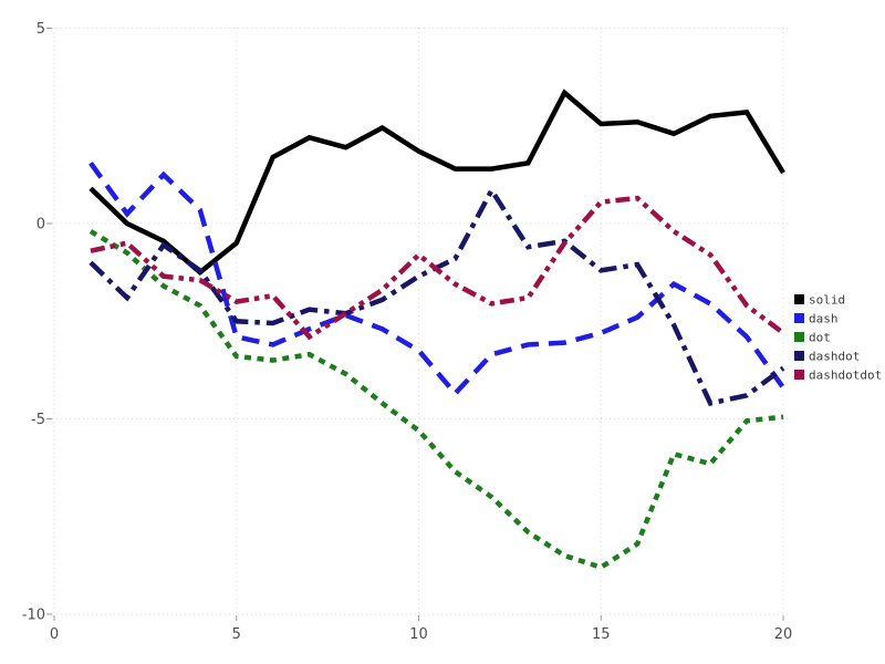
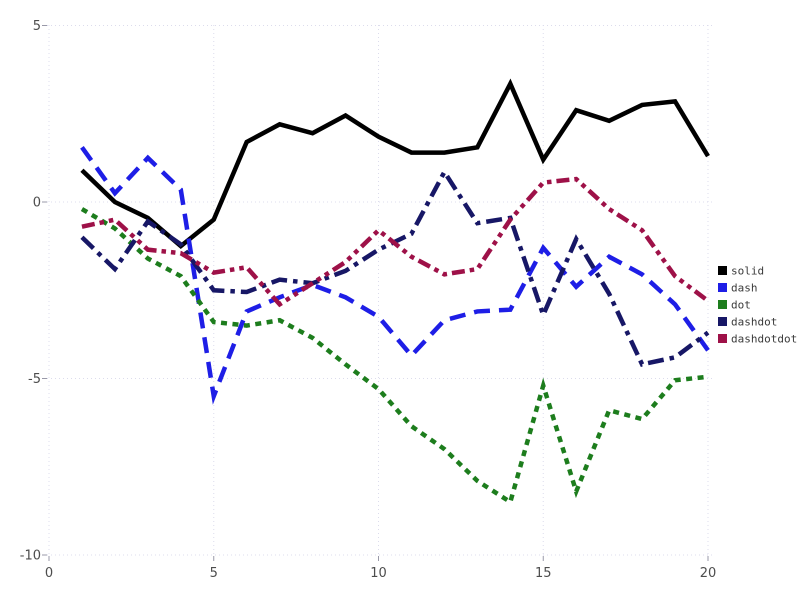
dash/5: -2.9 -> -5.5
solid/15: 2.5 -> 1.2
dash/15: -2.8 -> -1.3
dot/15: -8.8 -> -5.2
dashdot/15: -1.2 -> -3.2
